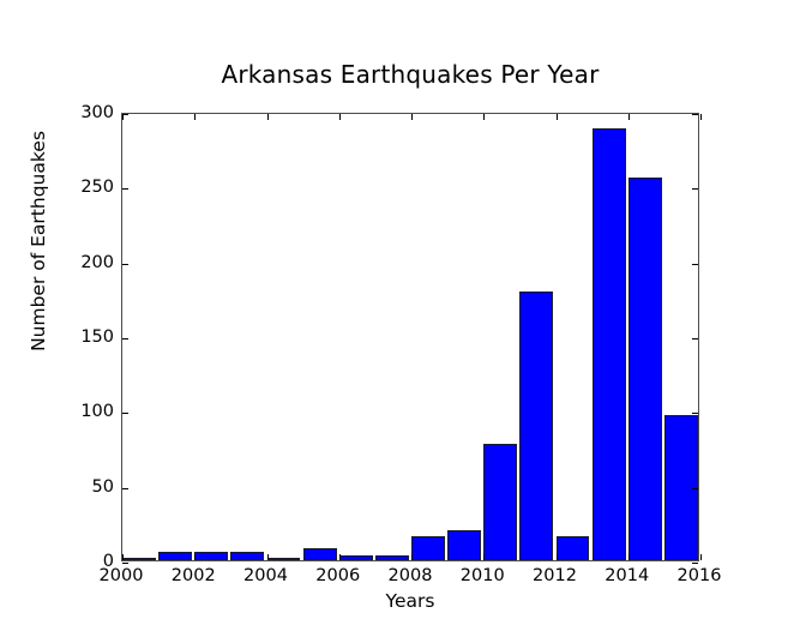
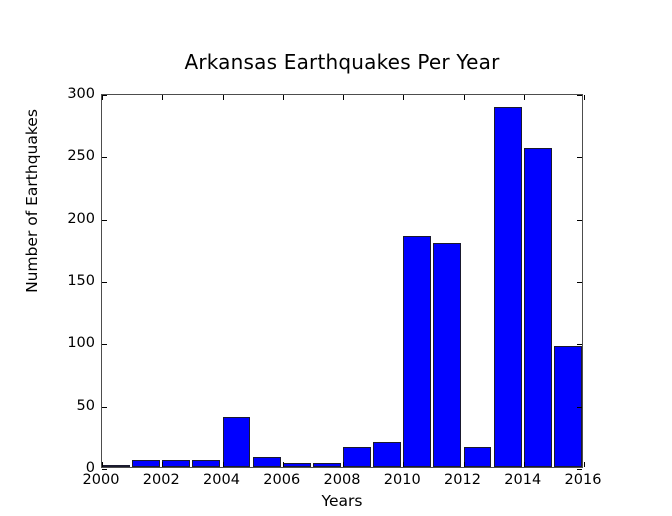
2004: 1 -> 40
2010: 78 -> 185
